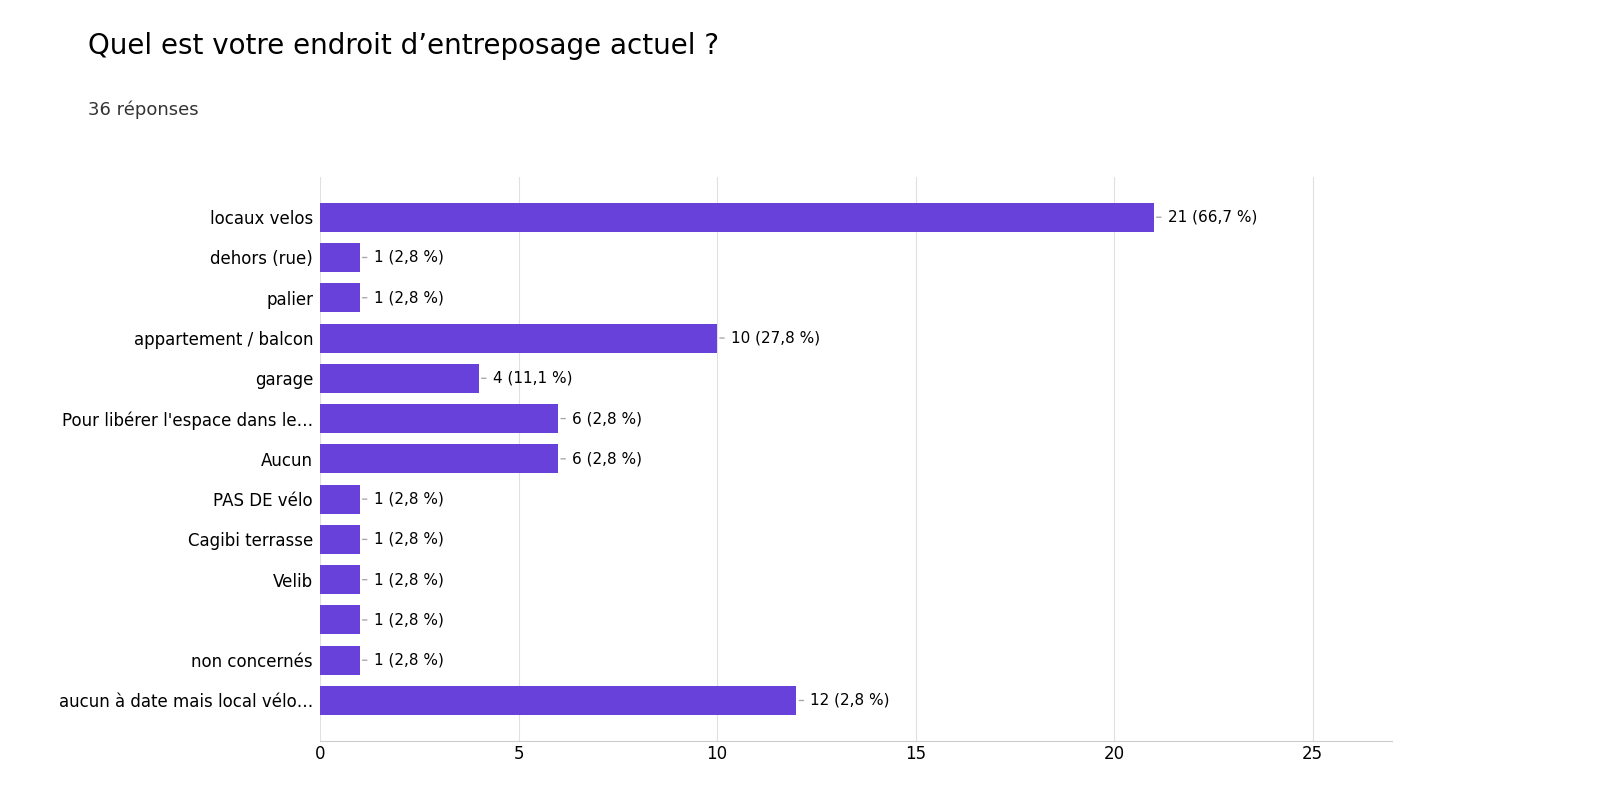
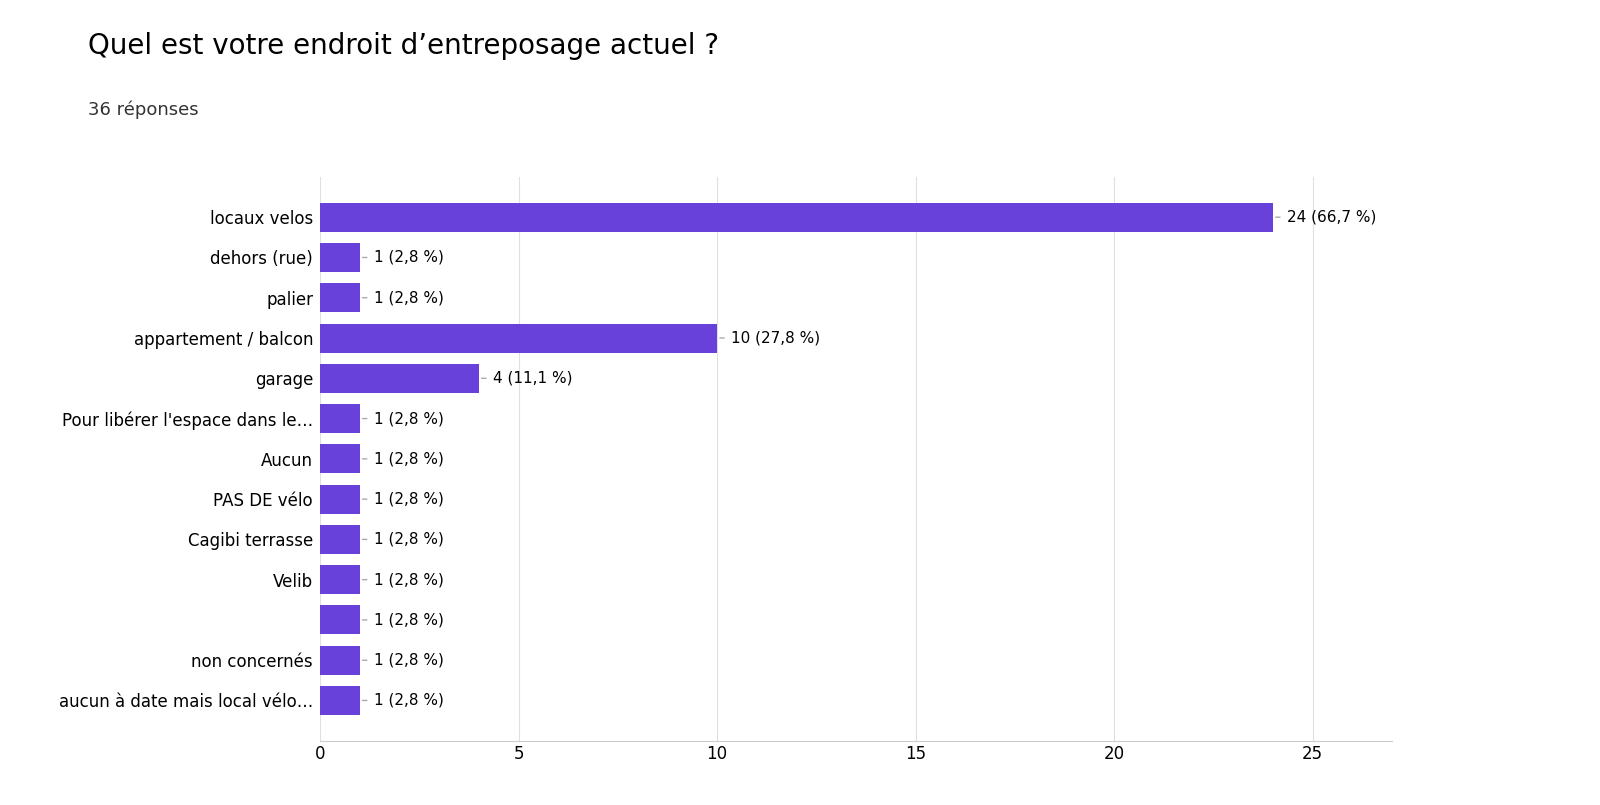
locaux velos: 21 -> 24
Pour libérer l'espace dans le…: 6 -> 1
Aucun: 6 -> 1
aucun à date mais local vélo…: 12 -> 1
